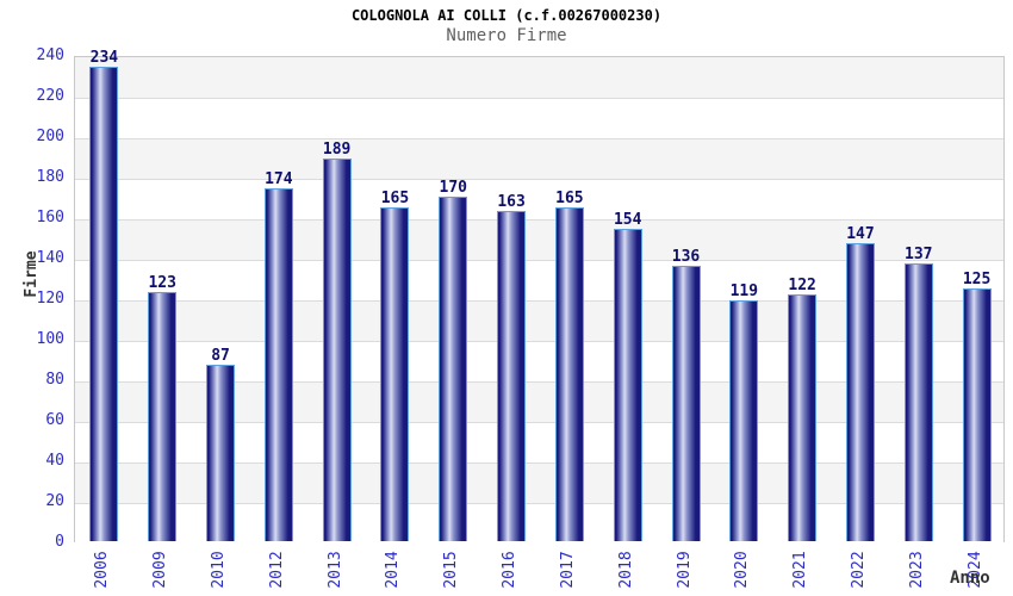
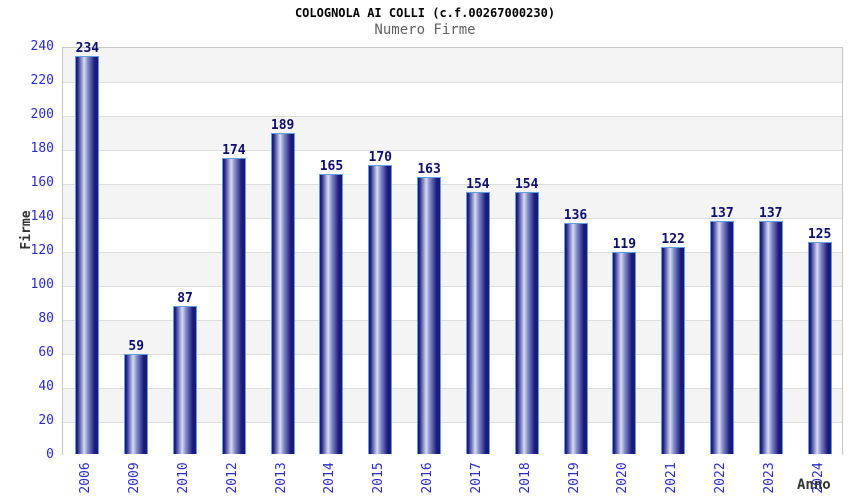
2009: 123 -> 59
2017: 165 -> 154
2022: 147 -> 137
